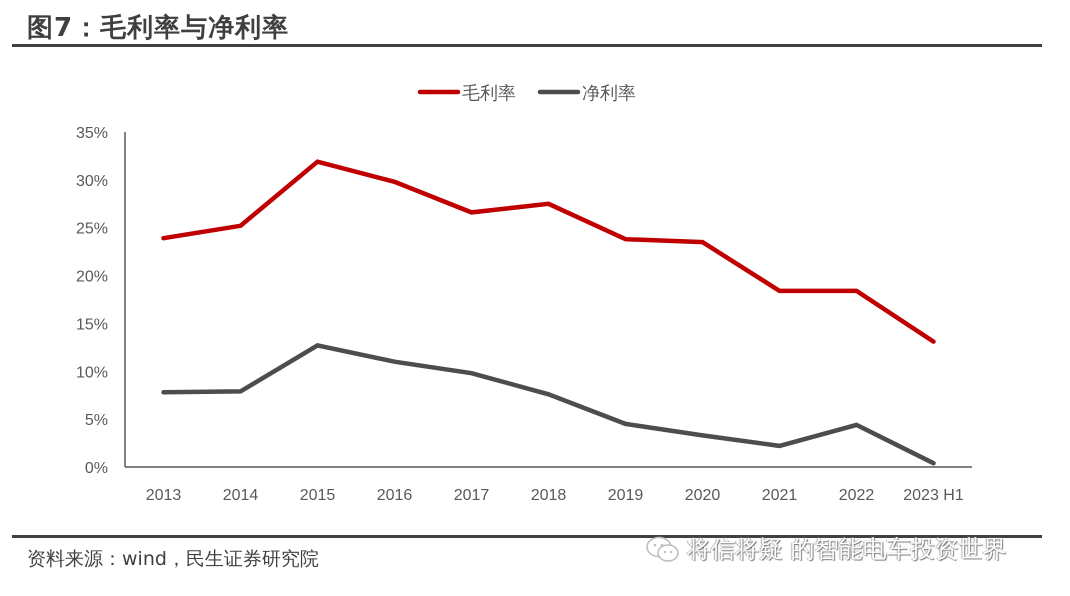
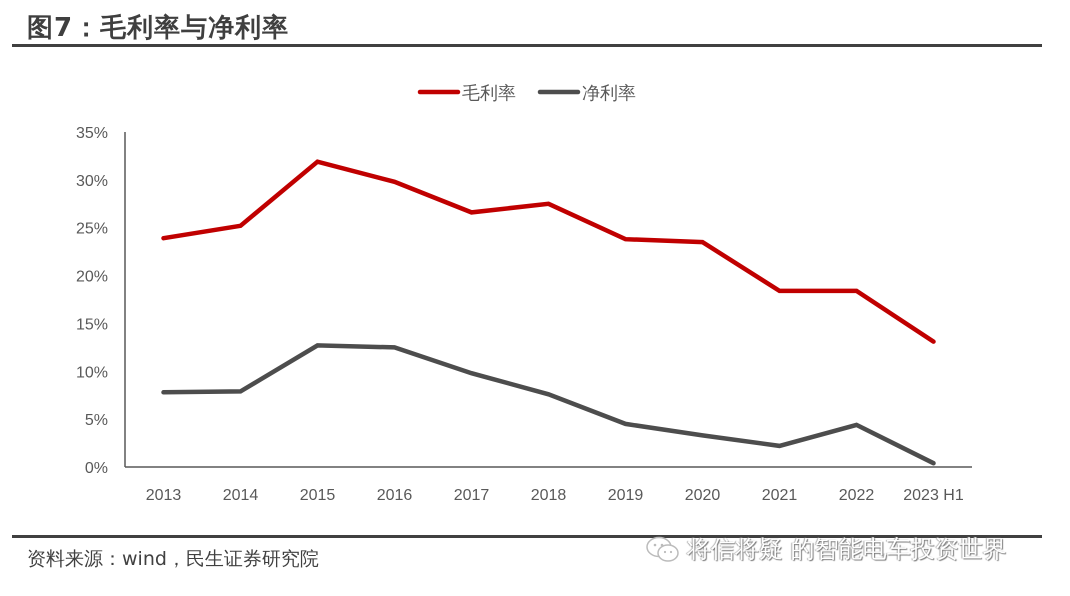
净利率/2016: 11% -> 12%
